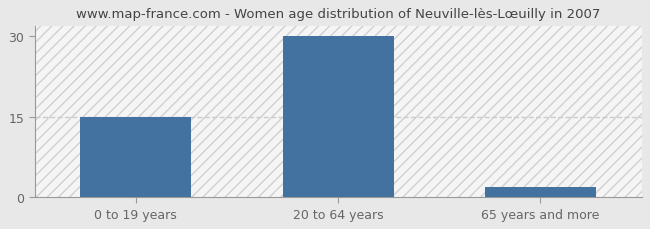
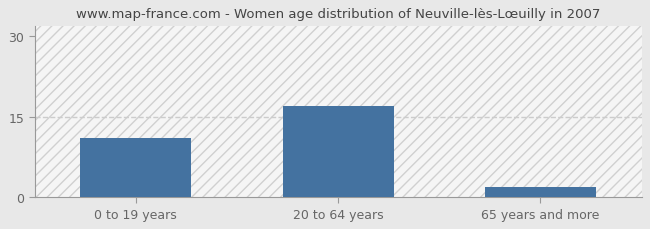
0 to 19 years: 15 -> 11
20 to 64 years: 30 -> 17
